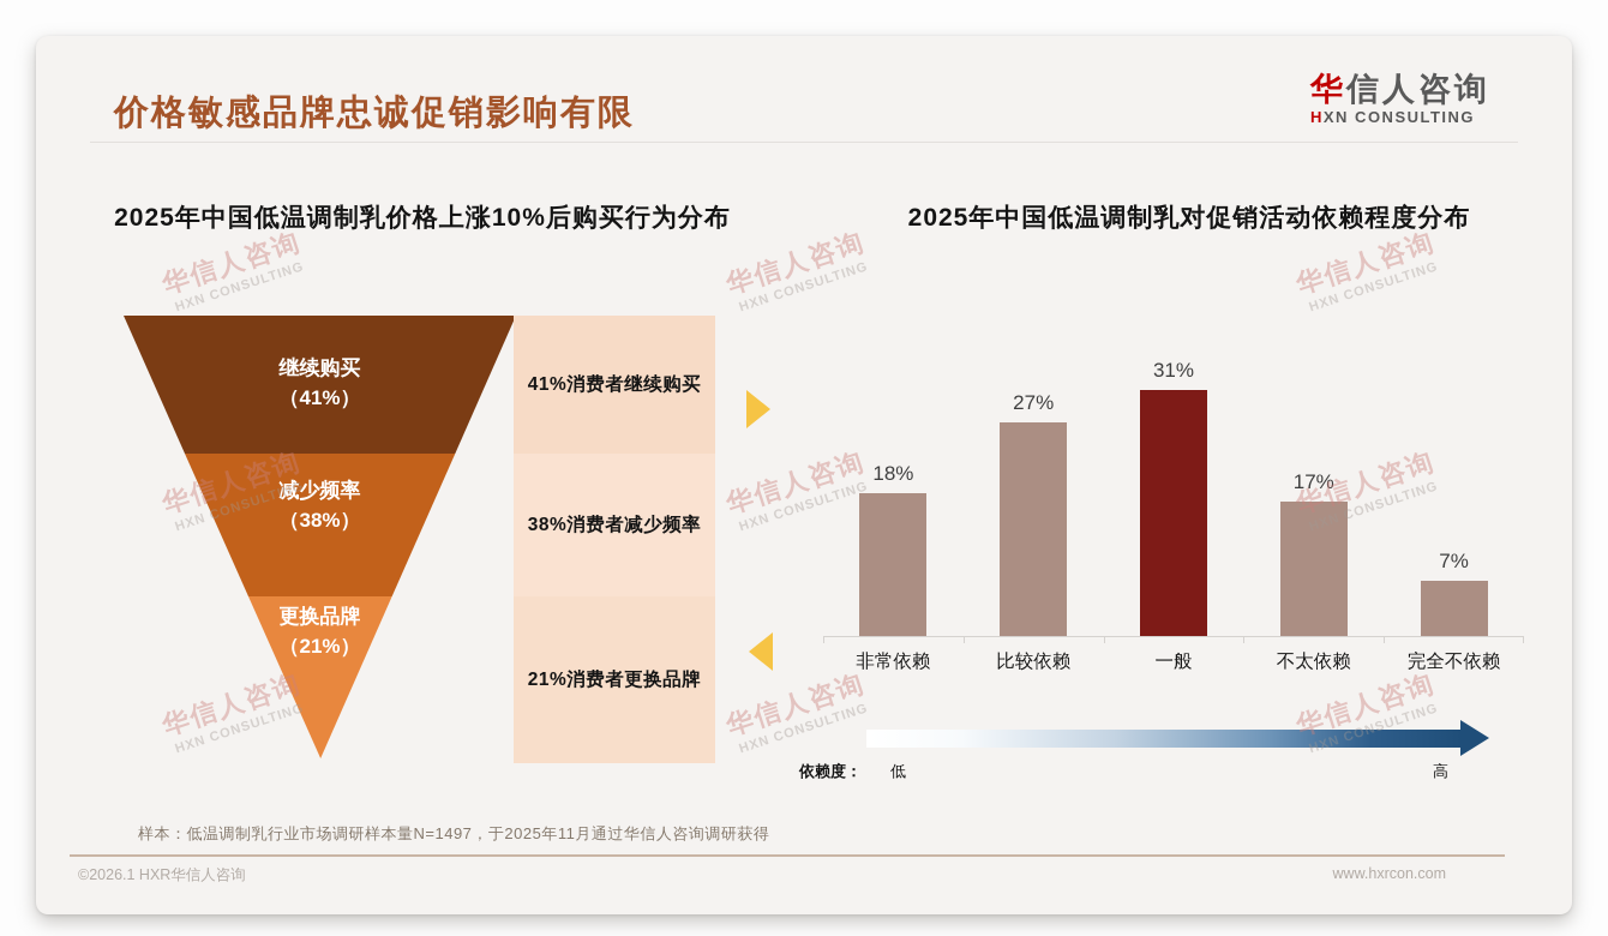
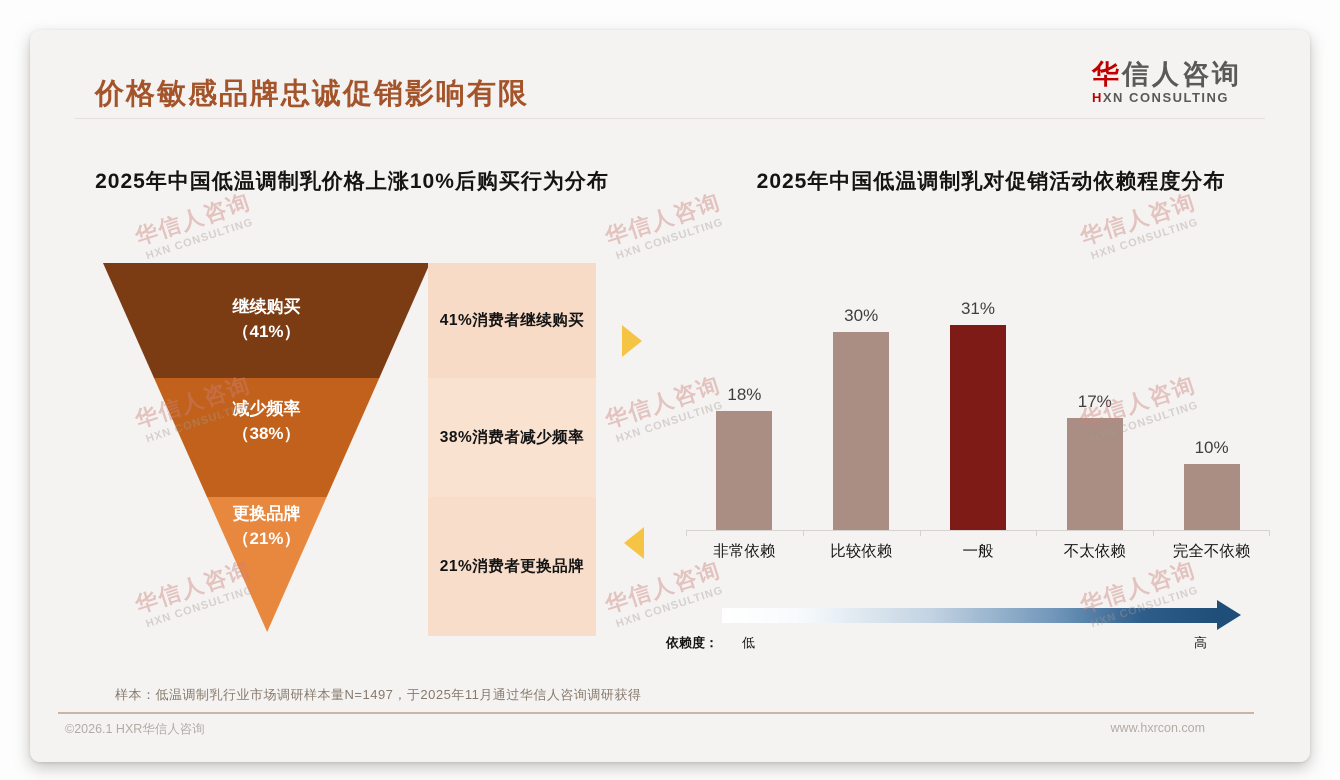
2025年中国低温调制乳对促销活动依赖程度分布/比较依赖: 27% -> 30%
2025年中国低温调制乳对促销活动依赖程度分布/完全不依赖: 7% -> 10%
